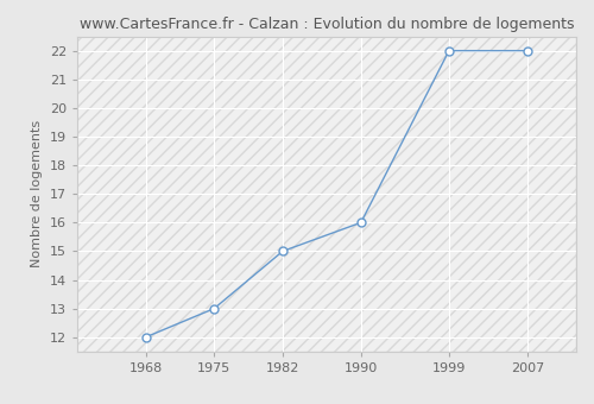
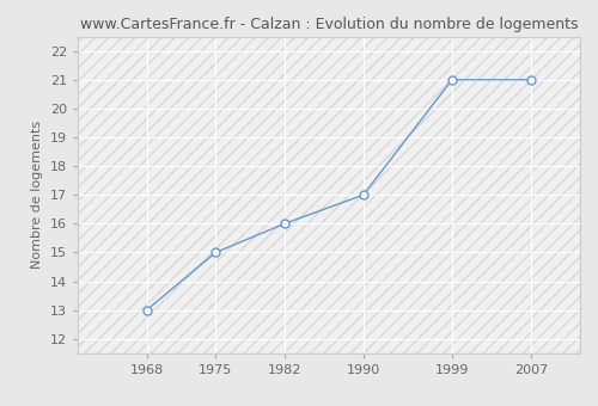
1968: 12 -> 13
1975: 13 -> 15
1982: 15 -> 16
1990: 16 -> 17
1999: 22 -> 21
2007: 22 -> 21
